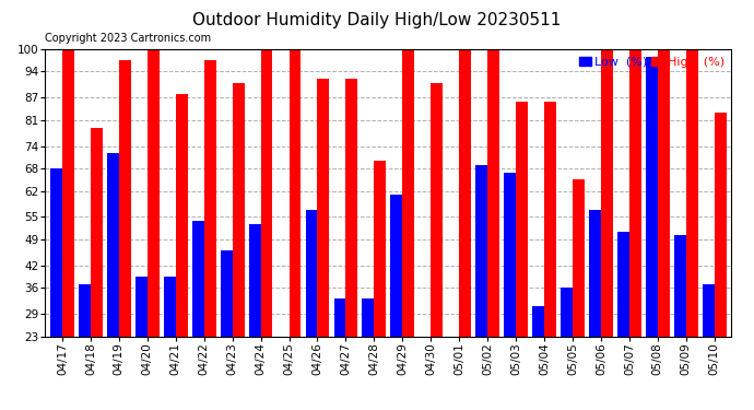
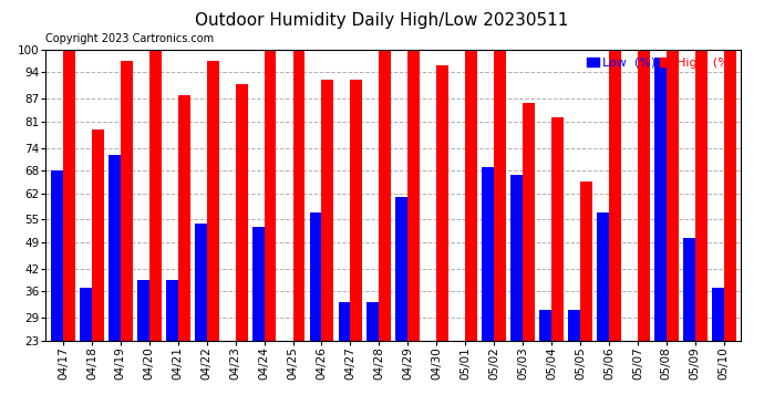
Low (%)/04/23: 46 -> 23
High (%)/04/28: 70 -> 100
High (%)/04/30: 91 -> 96
High (%)/05/04: 86 -> 82
Low (%)/05/05: 36 -> 31
Low (%)/05/07: 51 -> 23
High (%)/05/10: 83 -> 100
